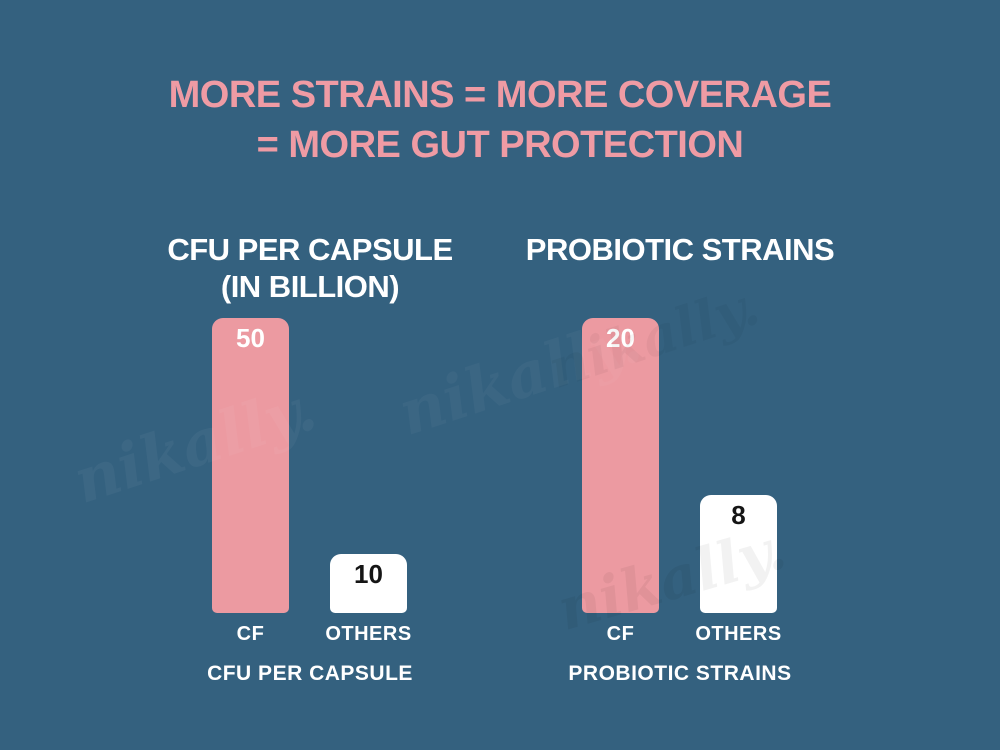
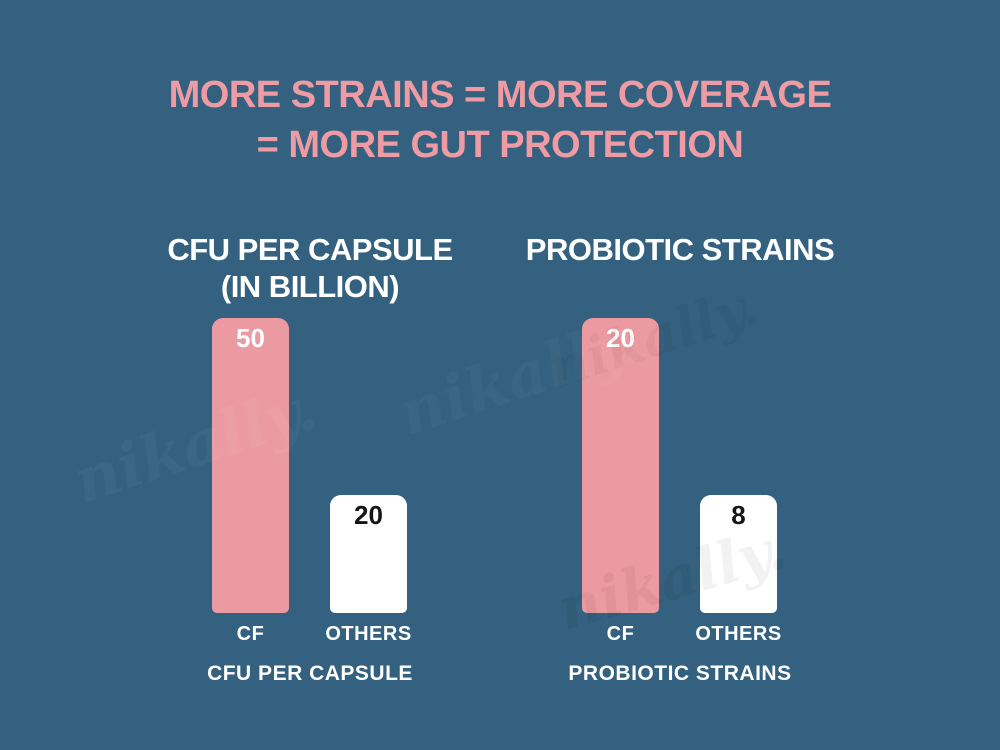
CFU PER CAPSULE/OTHERS: 10 -> 20
